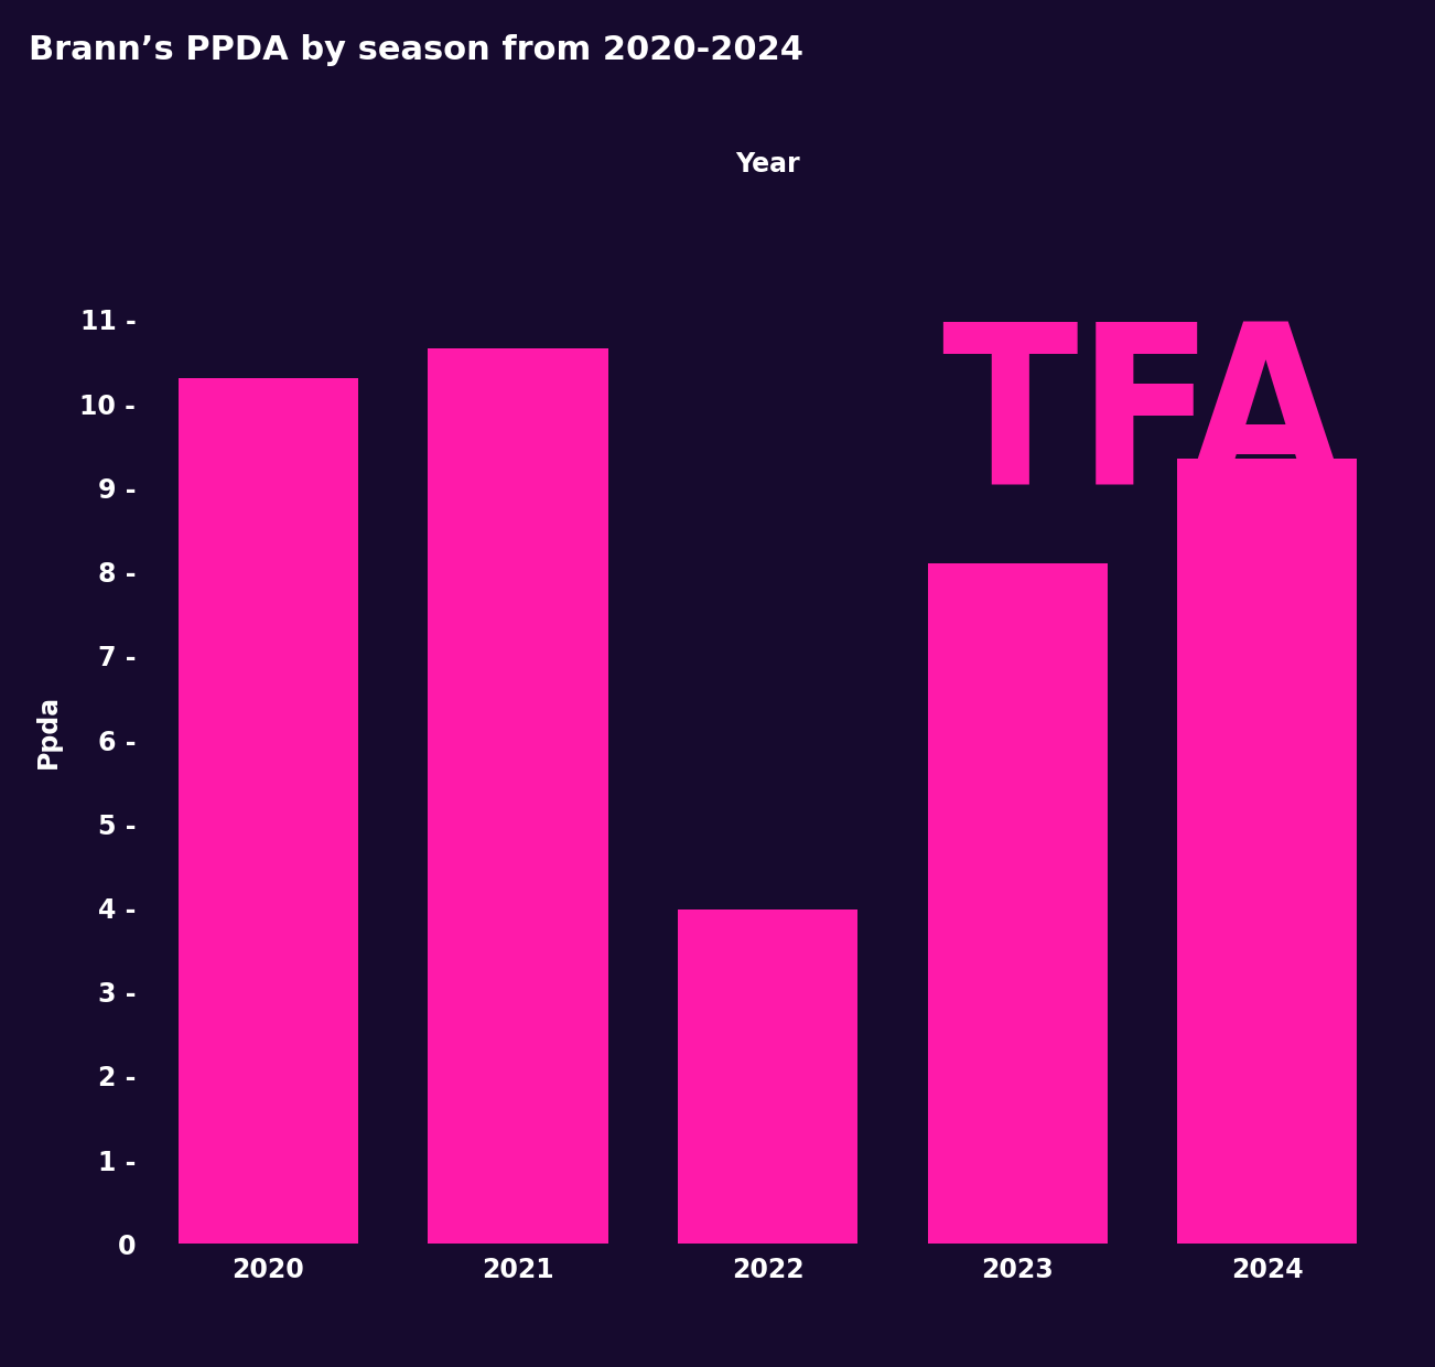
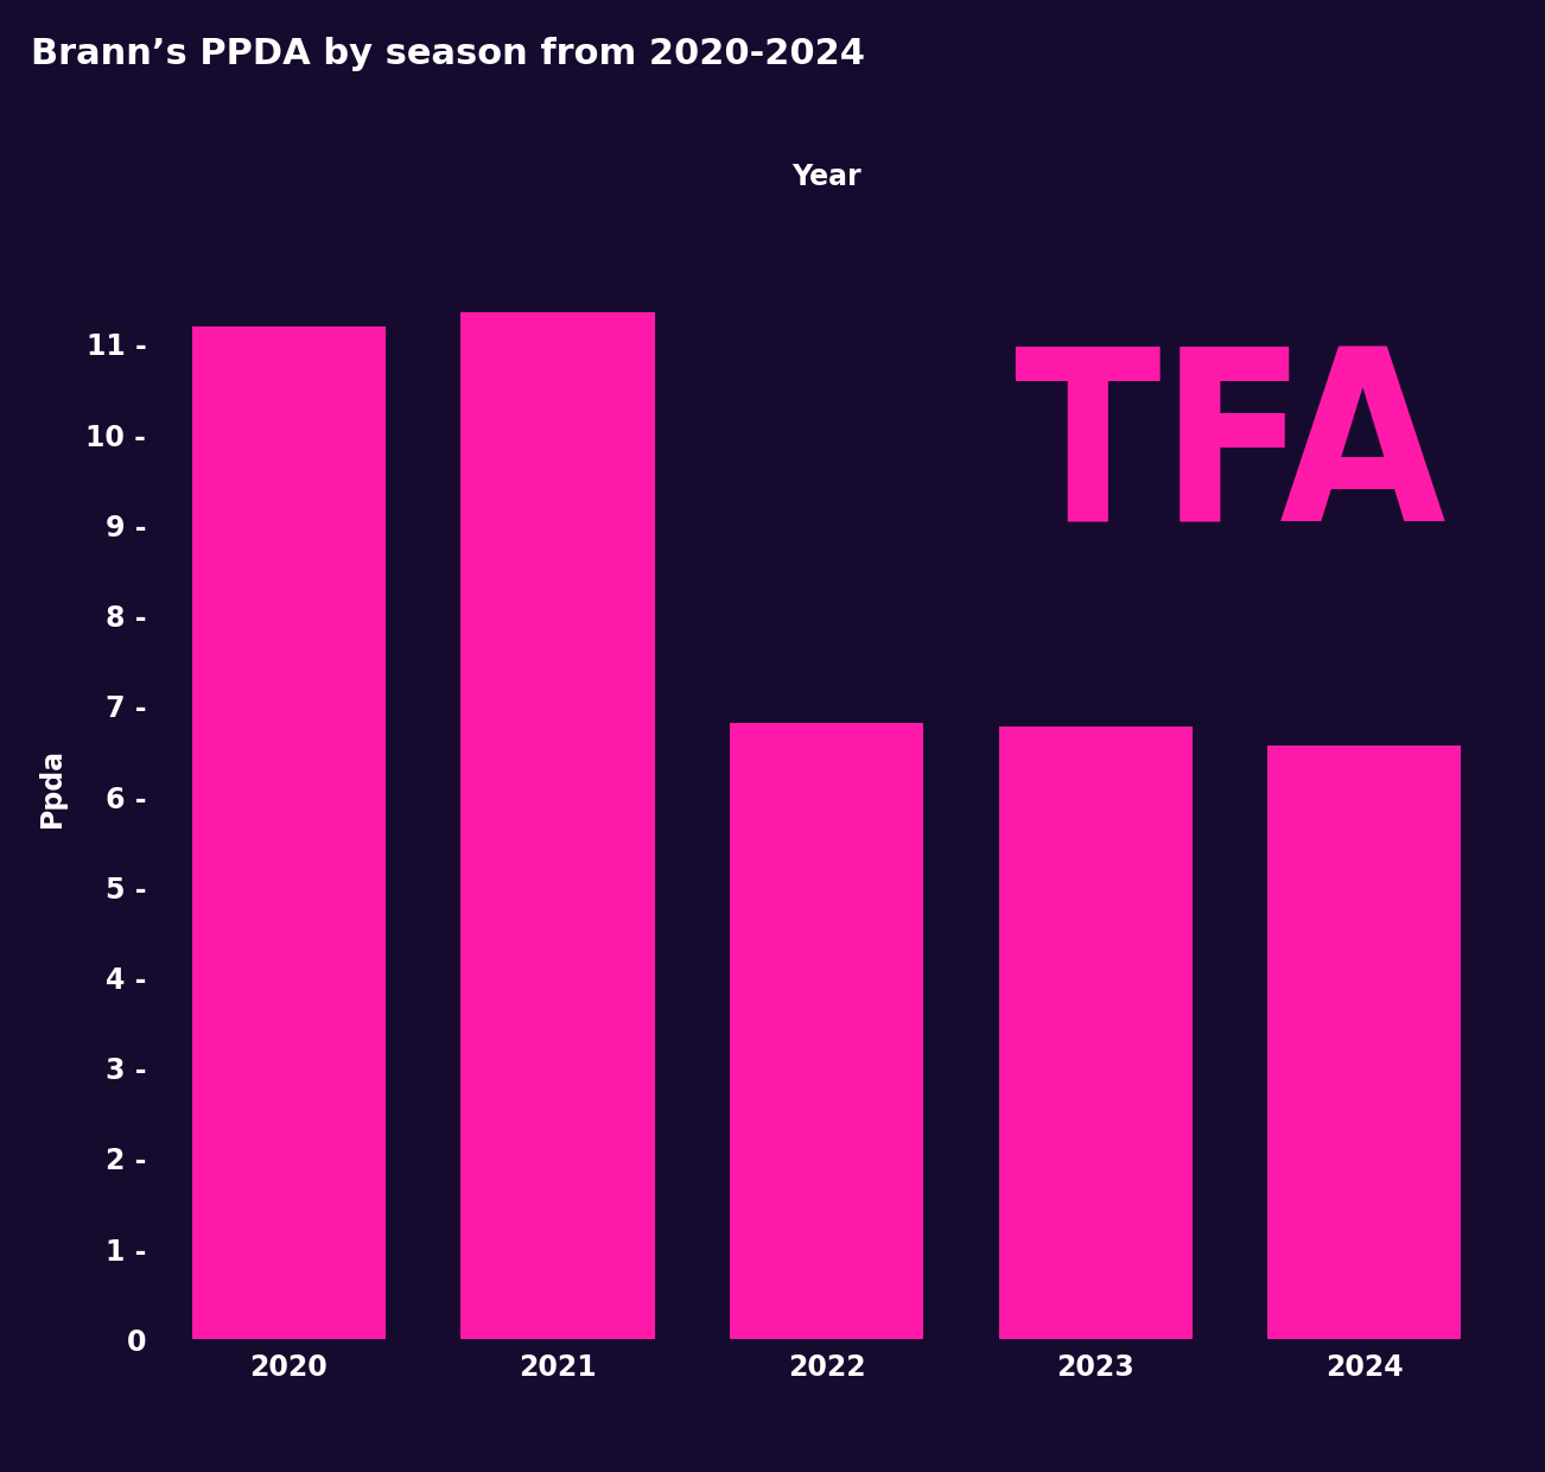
2020: 10.30 - -> 11.20 -
2021: 10.66 - -> 11.35 -
2022: 3.98 - -> 6.82 -
2023: 8.10 - -> 6.78 -
2024: 9.34 - -> 6.57 -
